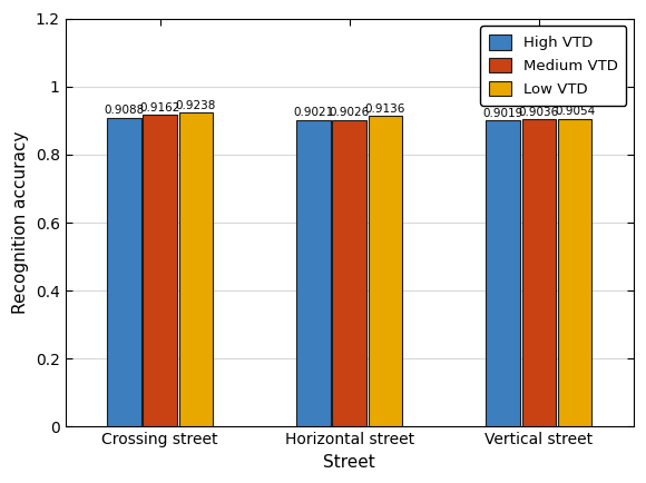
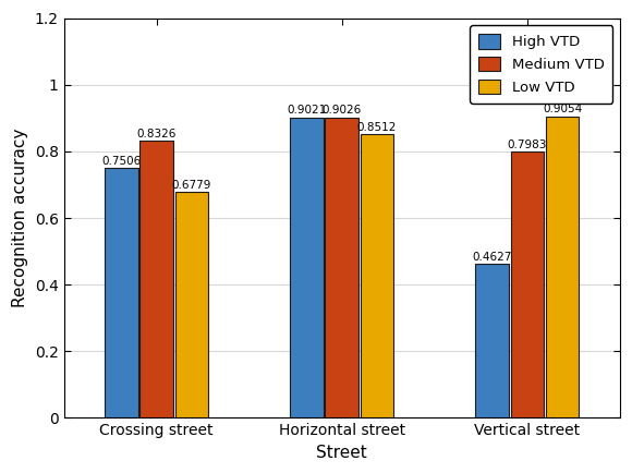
High VTD/Crossing street: 0.9088 -> 0.7506
Medium VTD/Crossing street: 0.9162 -> 0.8326
Low VTD/Crossing street: 0.9238 -> 0.6779
Low VTD/Horizontal street: 0.9136 -> 0.8512
High VTD/Vertical street: 0.9019 -> 0.4627
Medium VTD/Vertical street: 0.9036 -> 0.7983
